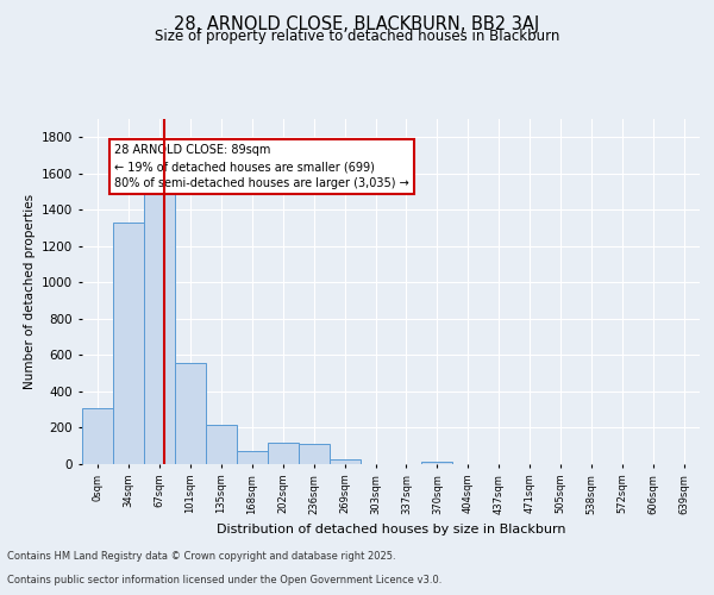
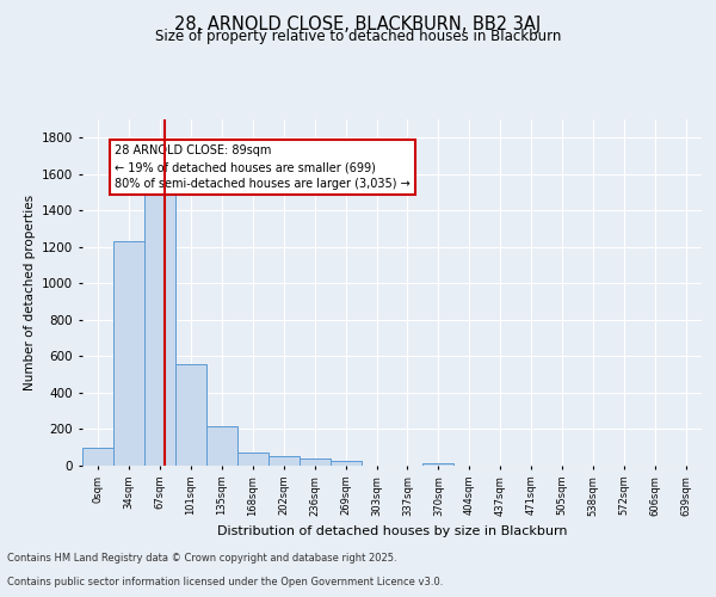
0sqm: 310 -> 100
34sqm: 1330 -> 1230
202sqm: 120 -> 50
236sqm: 110 -> 40
